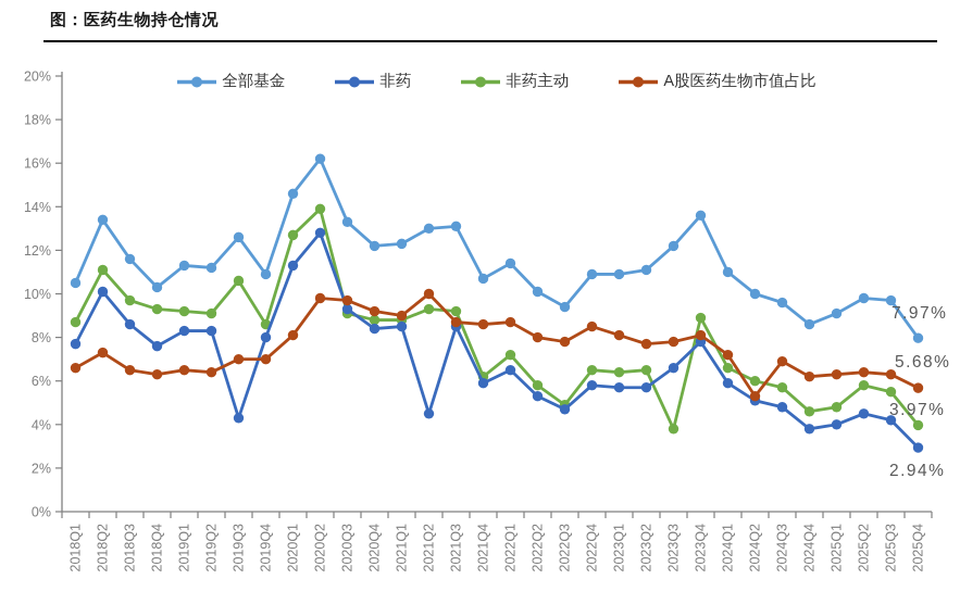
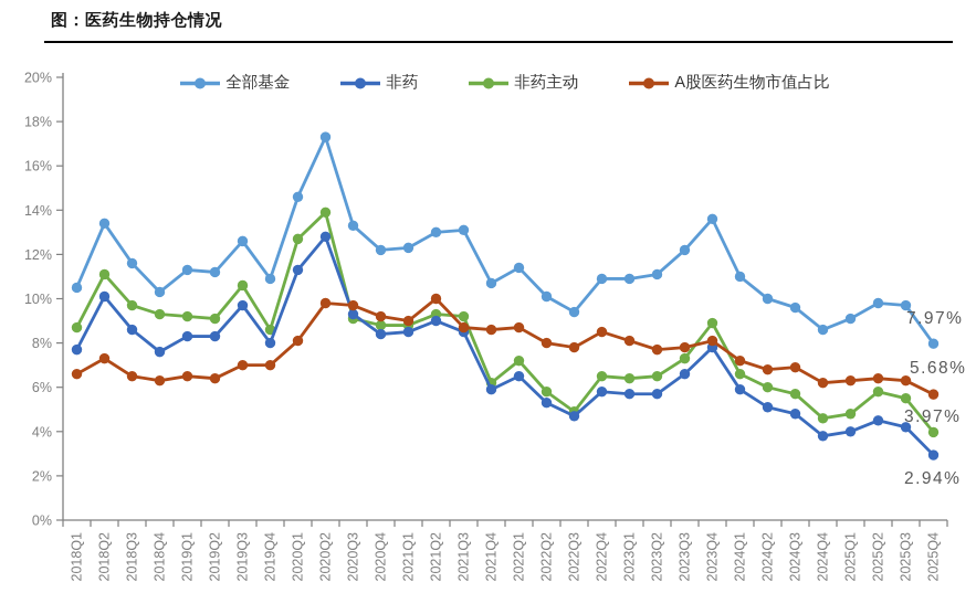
非药/2019Q3: 4.3% -> 9.7%
全部基金/2020Q2: 16.2% -> 17.3%
非药/2021Q2: 4.5% -> 9.0%
非药主动/2023Q3: 3.8% -> 7.3%
A股医药生物市值占比/2024Q2: 5.3% -> 6.8%
